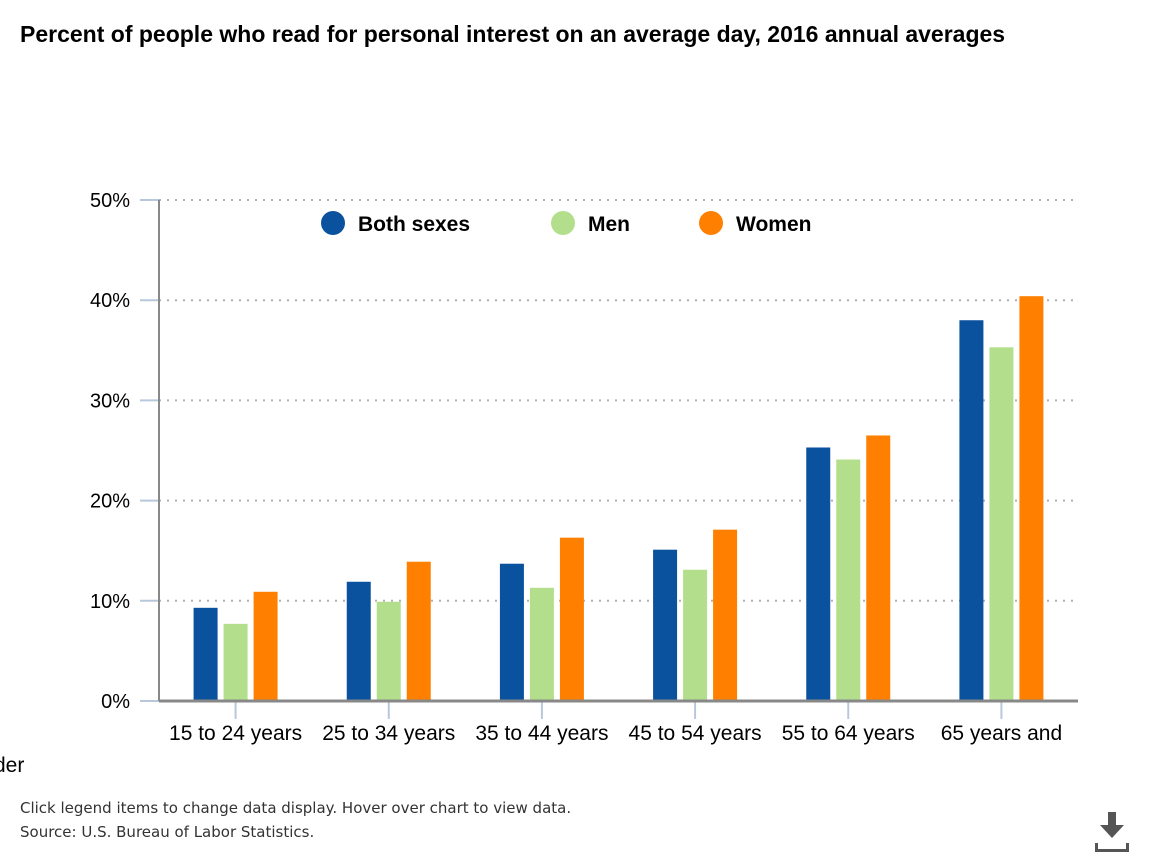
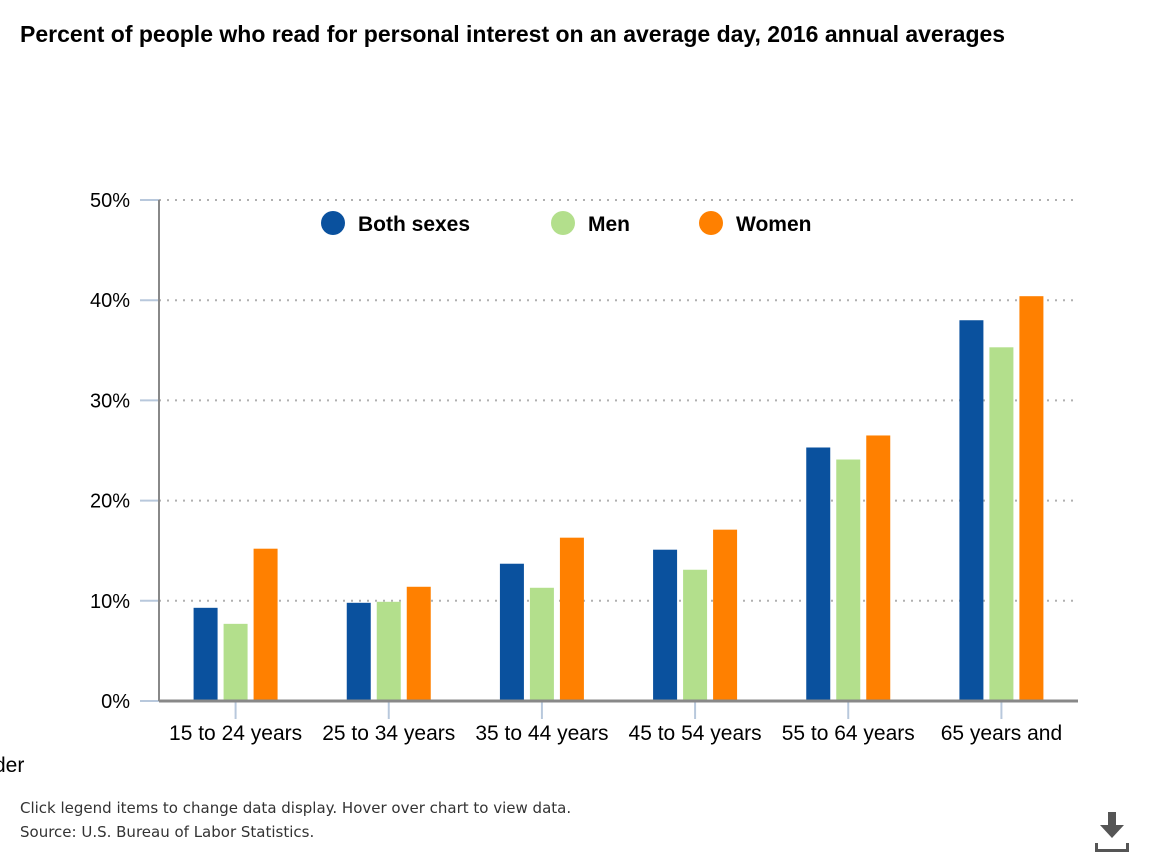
Women/15 to 24 years: 10.9% -> 15.2%
Both sexes/25 to 34 years: 11.9% -> 9.8%
Women/25 to 34 years: 13.9% -> 11.4%
